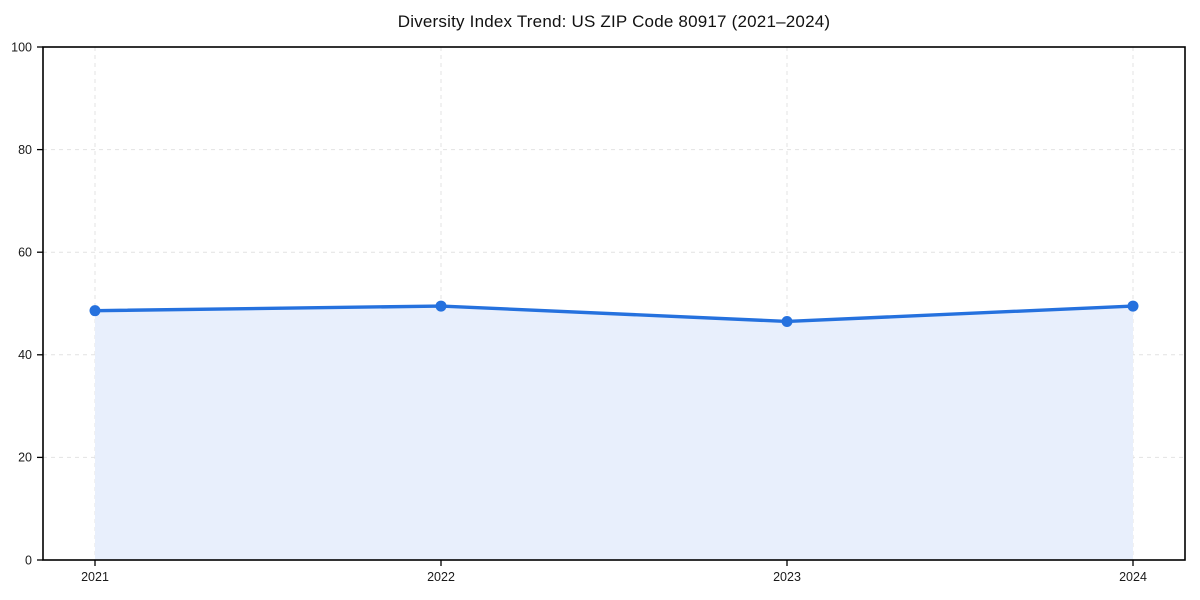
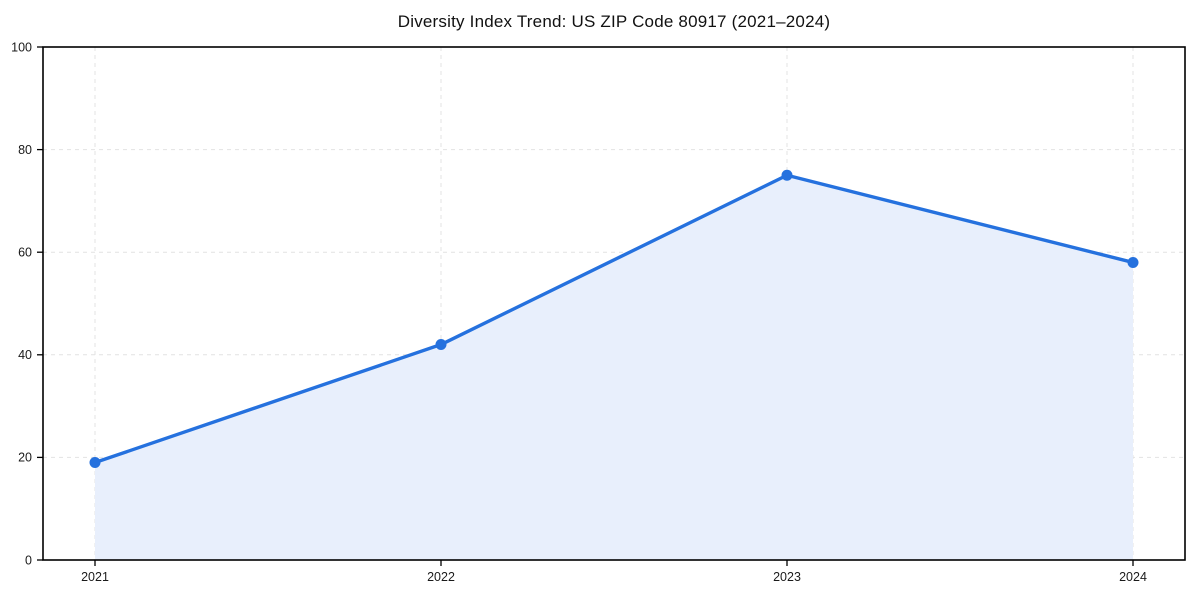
2021: 49 -> 19
2022: 50 -> 42
2023: 46 -> 75
2024: 50 -> 58
